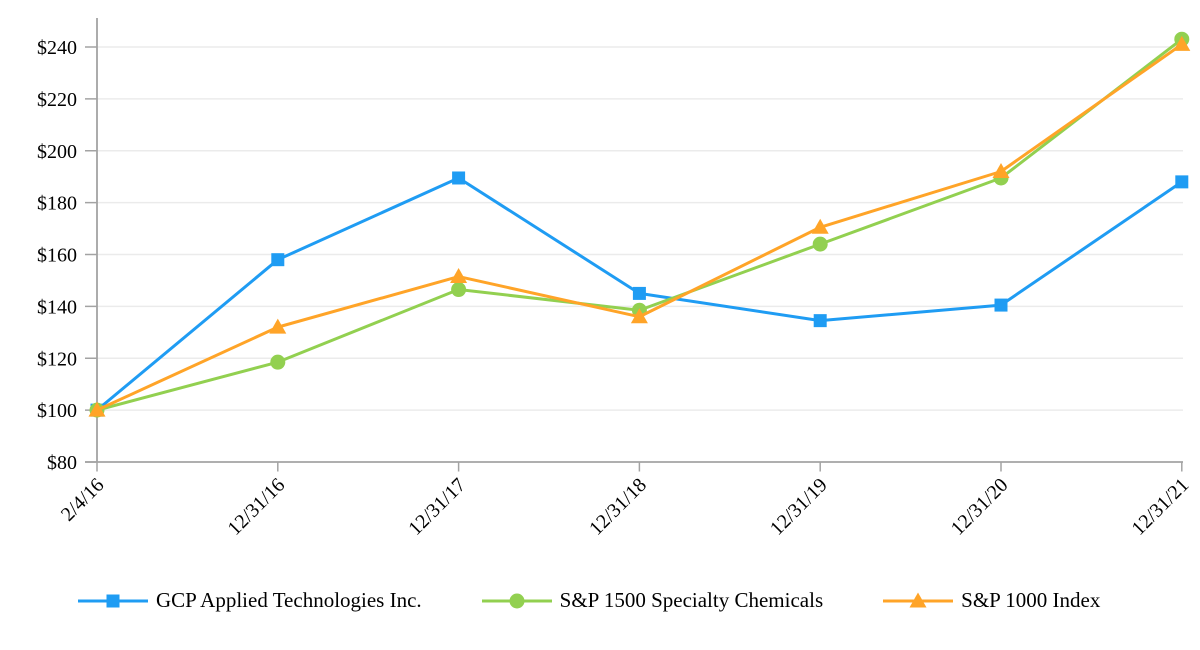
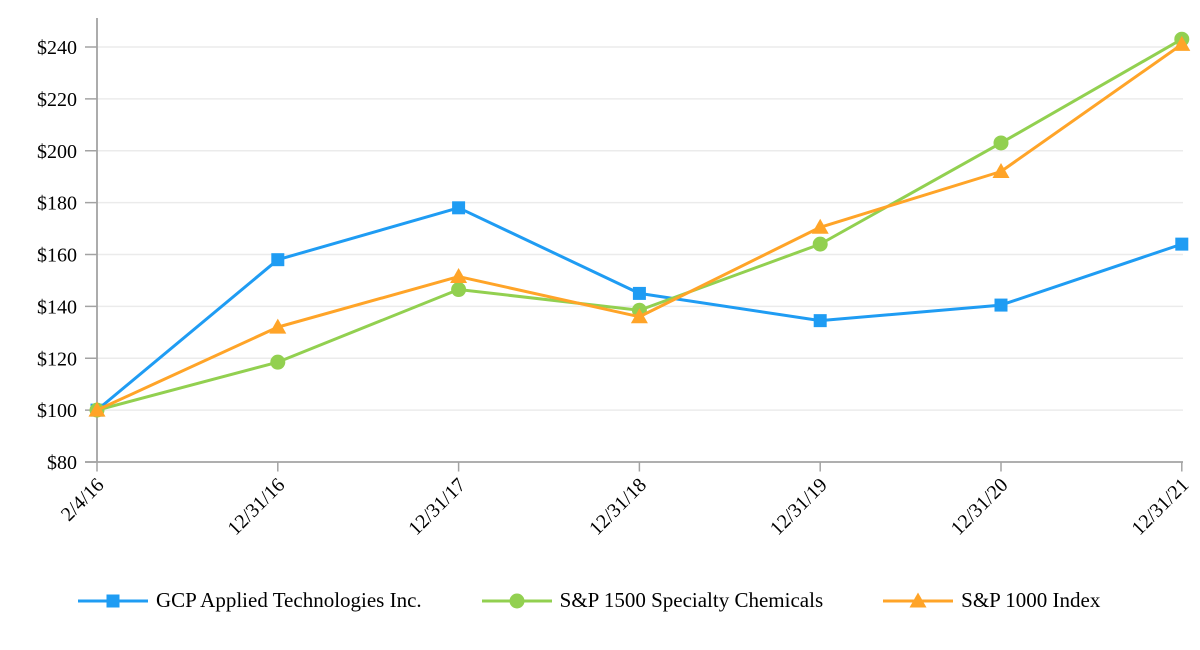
GCP Applied Technologies Inc./12/31/17: $190 -> $178
S&P 1500 Specialty Chemicals/12/31/20: $190 -> $203
GCP Applied Technologies Inc./12/31/21: $188 -> $164
